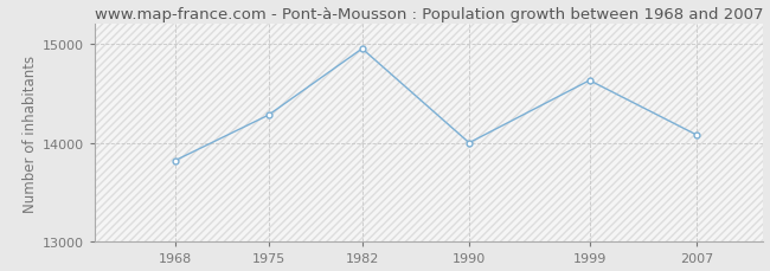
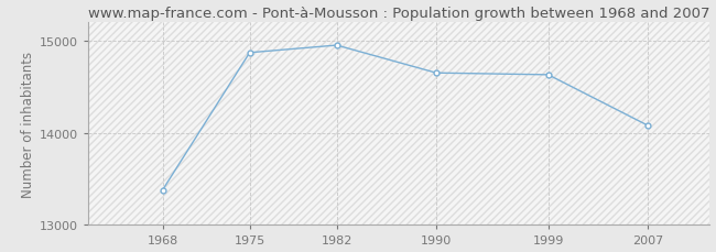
1968: 13820 -> 13380
1975: 14280 -> 14870
1990: 14000 -> 14650
